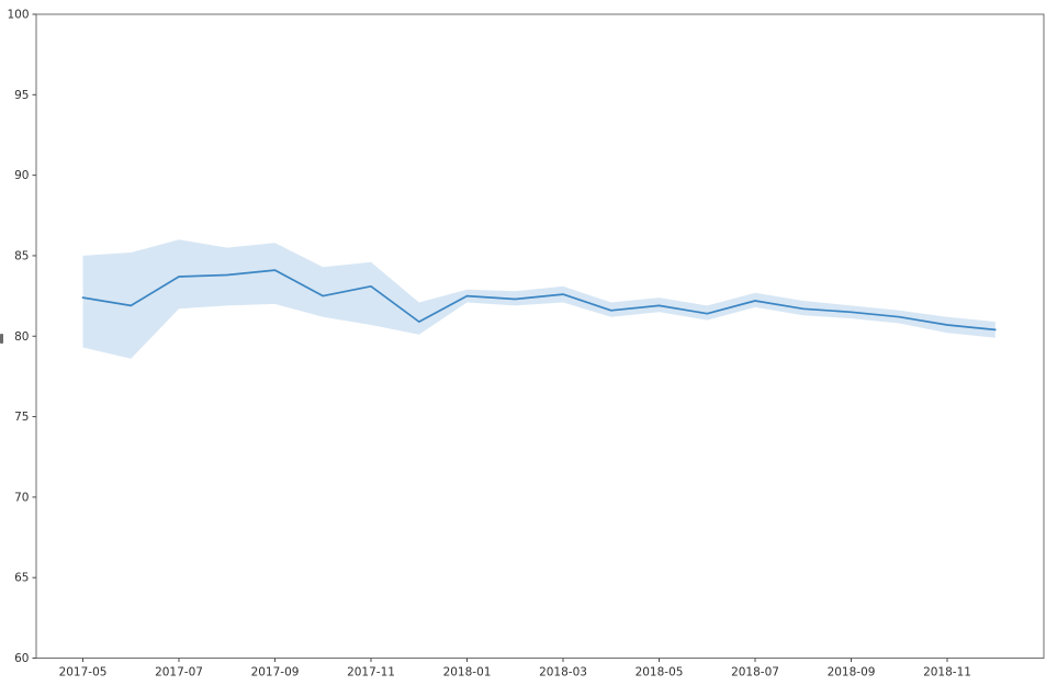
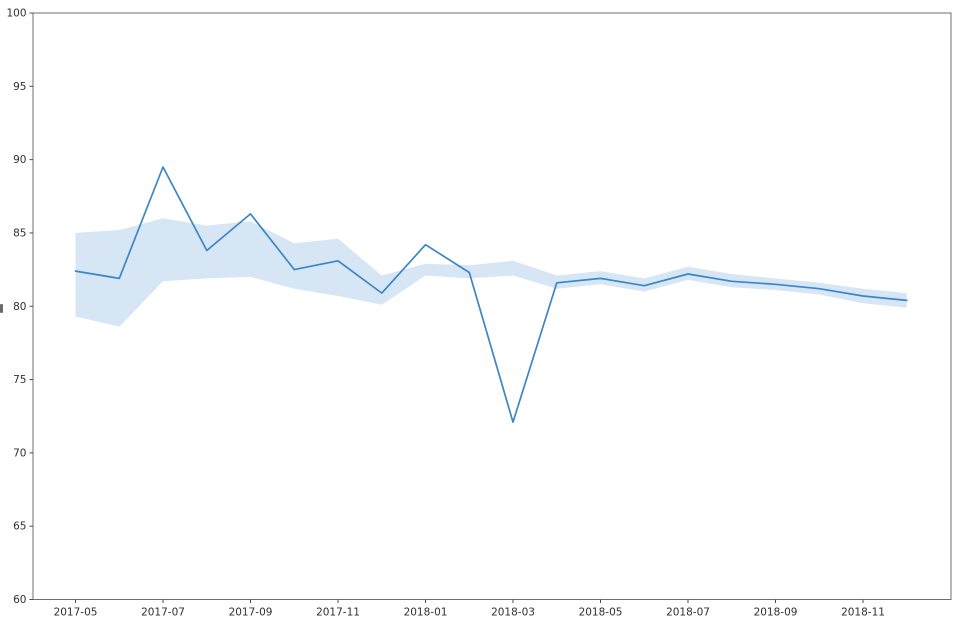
2017-07: 83.7 -> 89.5
2017-09: 84.1 -> 86.3
2018-01: 82.5 -> 84.2
2018-03: 82.6 -> 72.1
